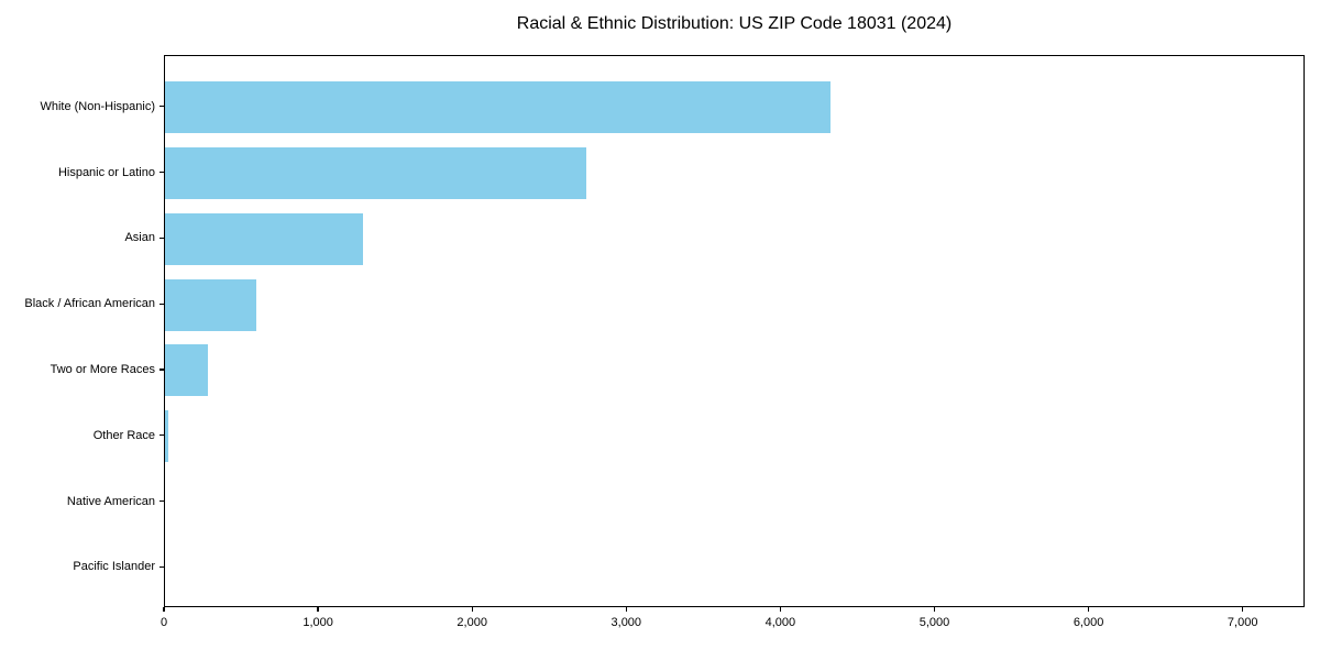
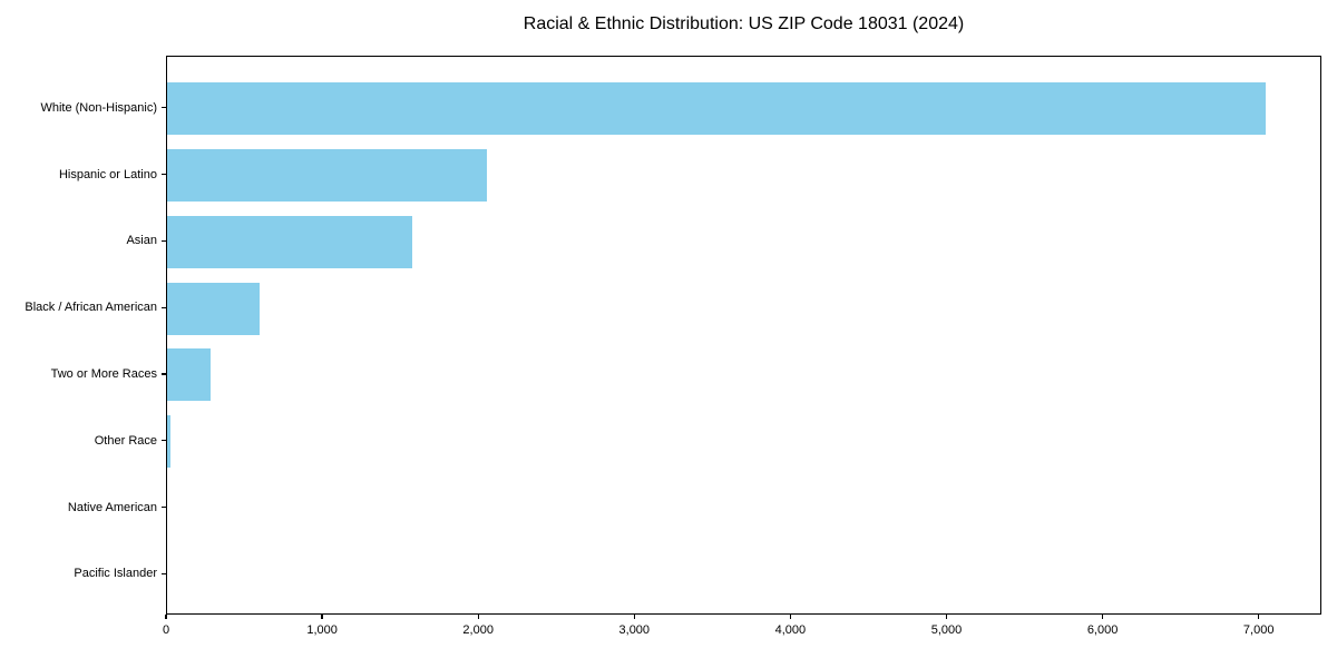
White (Non-Hispanic): 4330 -> 7050
Hispanic or Latino: 2740 -> 2060
Asian: 1290 -> 1570
